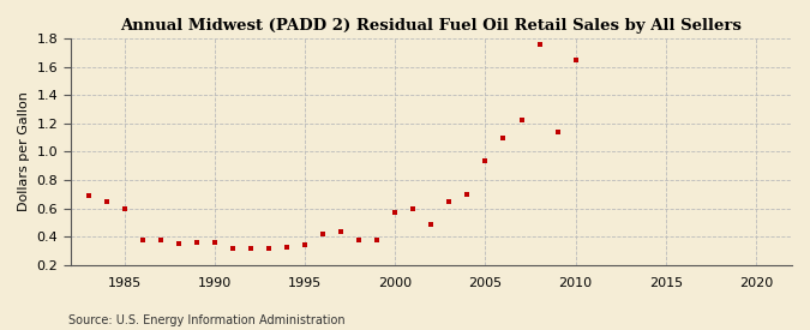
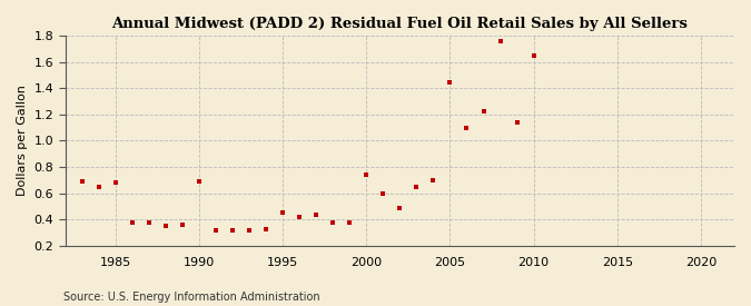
1985: 0.60 -> 0.68
1990: 0.36 -> 0.69
1995: 0.34 -> 0.45
2000: 0.57 -> 0.74
2005: 0.94 -> 1.44
